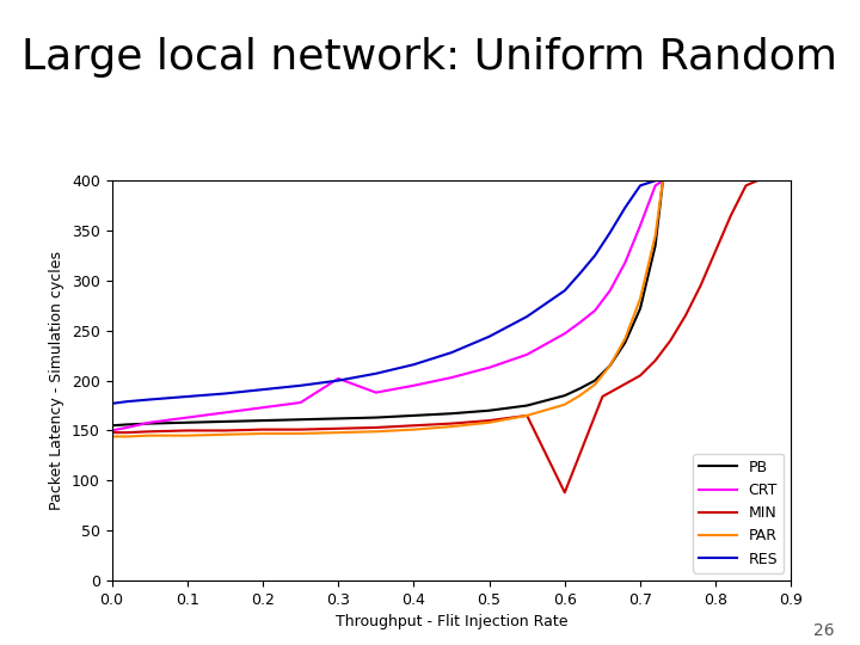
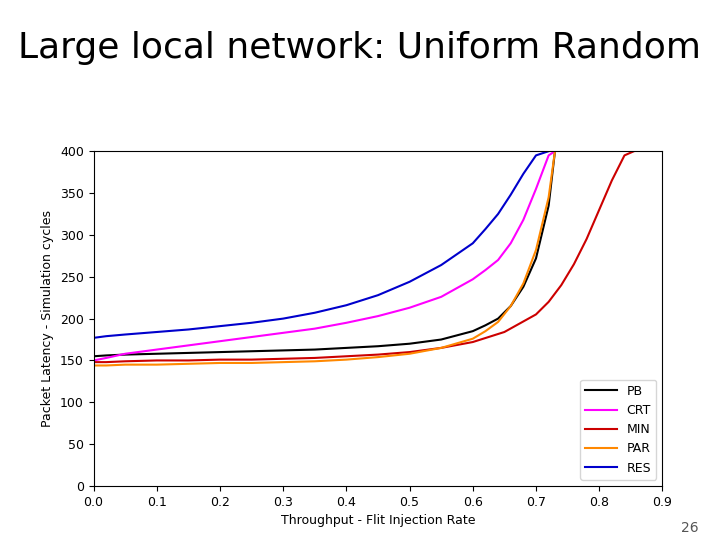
CRT/0.3: 202 -> 183
MIN/0.6: 88 -> 172
